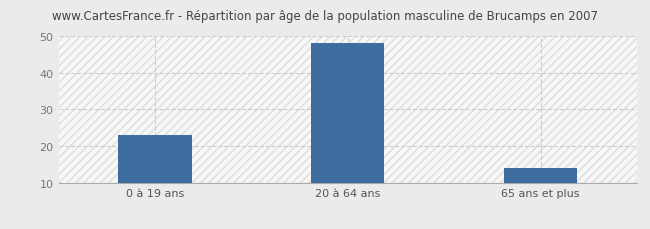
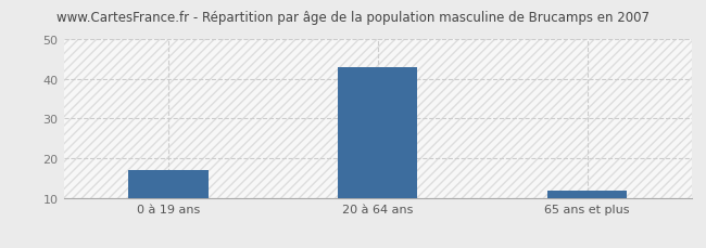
0 à 19 ans: 23 -> 17
20 à 64 ans: 48 -> 43
65 ans et plus: 14 -> 12
